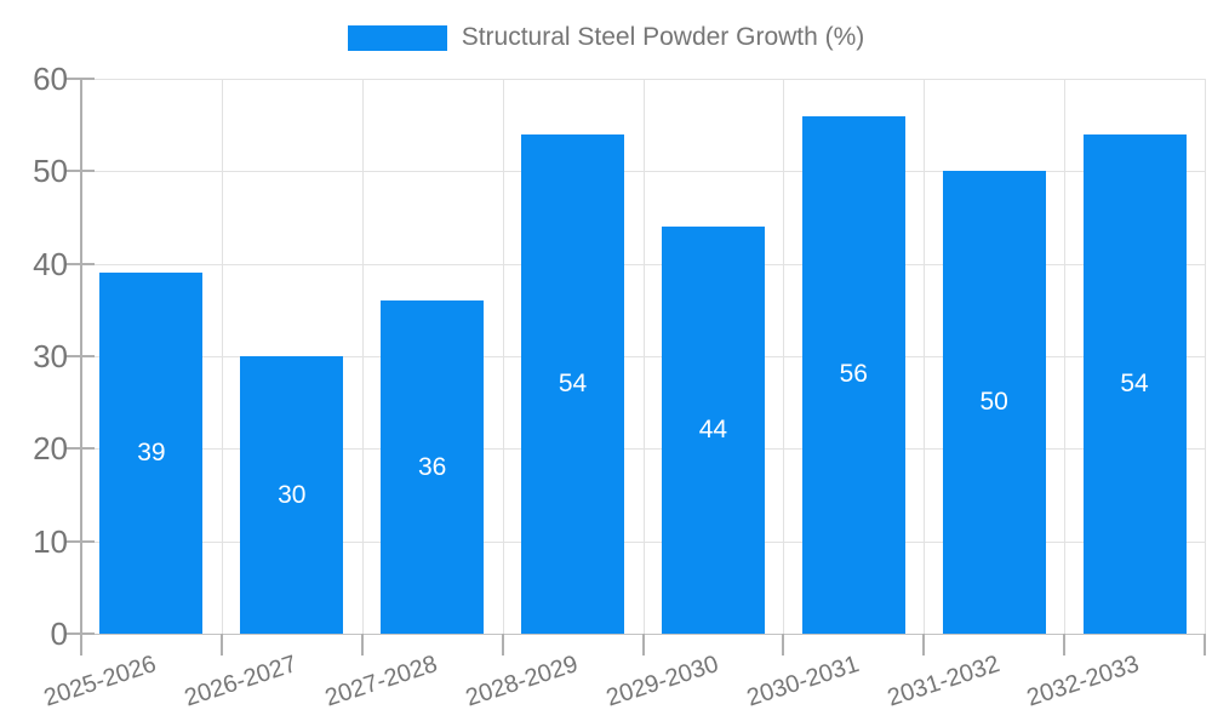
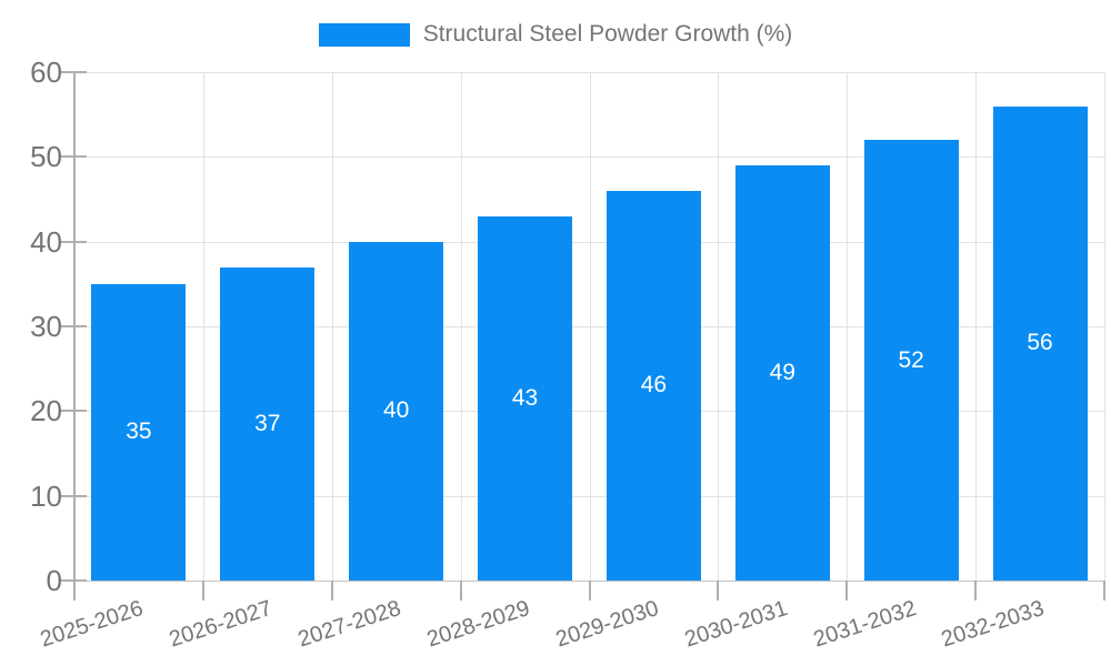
2025-2026: 39 -> 35
2026-2027: 30 -> 37
2027-2028: 36 -> 40
2028-2029: 54 -> 43
2029-2030: 44 -> 46
2030-2031: 56 -> 49
2031-2032: 50 -> 52
2032-2033: 54 -> 56
